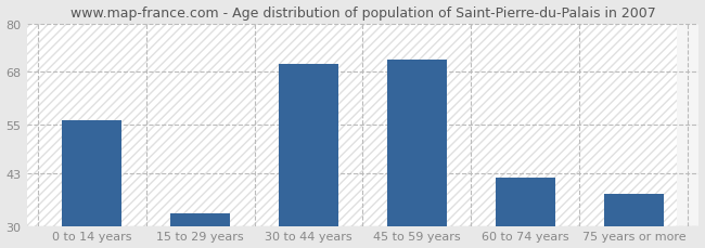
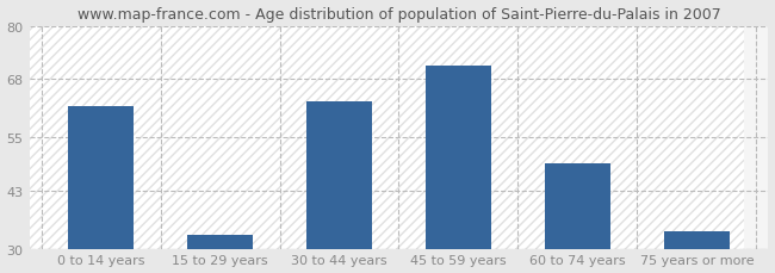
0 to 14 years: 56 -> 62
30 to 44 years: 70 -> 63
60 to 74 years: 42 -> 49
75 years or more: 38 -> 34
